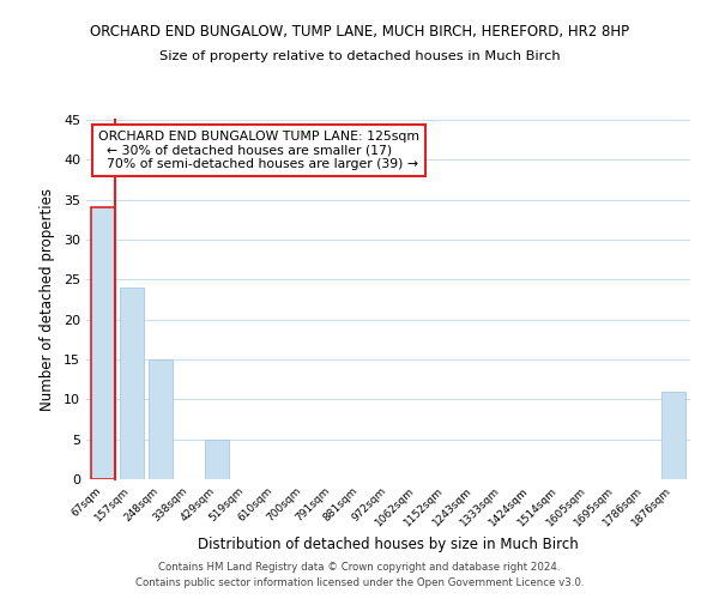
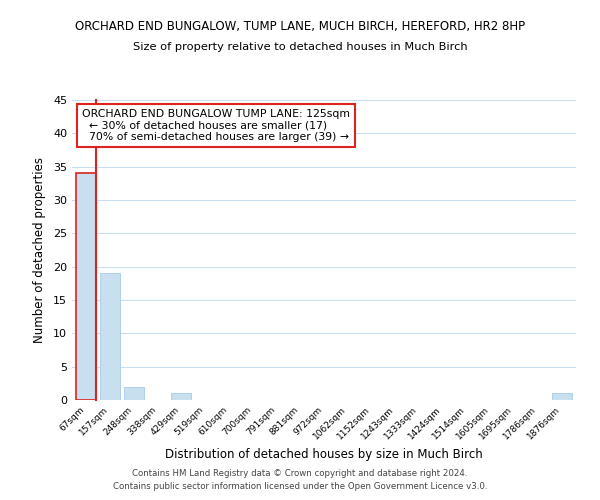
157sqm: 24 -> 19
248sqm: 15 -> 2
429sqm: 5 -> 1
1876sqm: 11 -> 1
